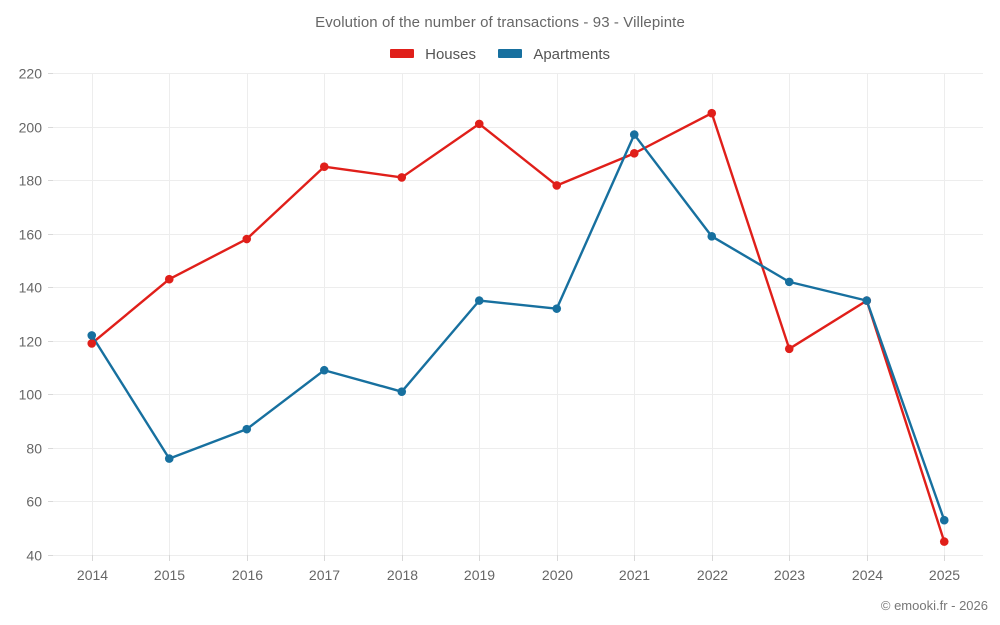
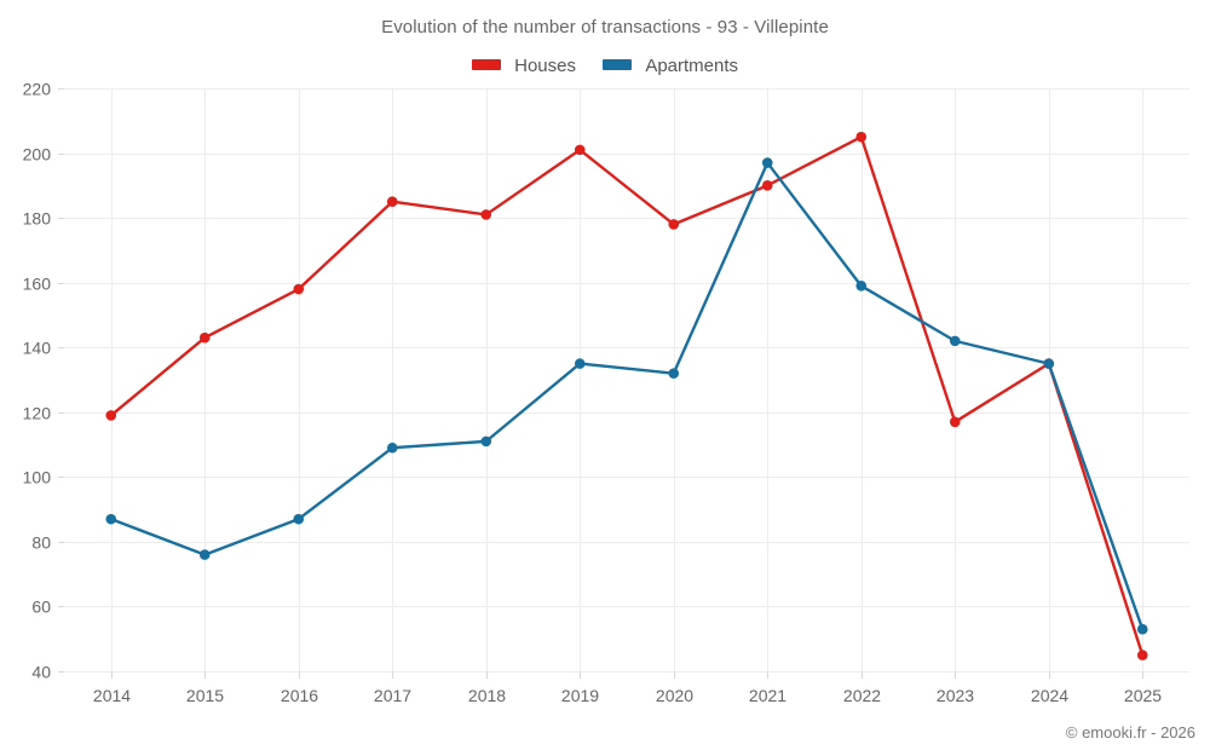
Apartments/2014: 122 -> 87
Apartments/2018: 101 -> 111
